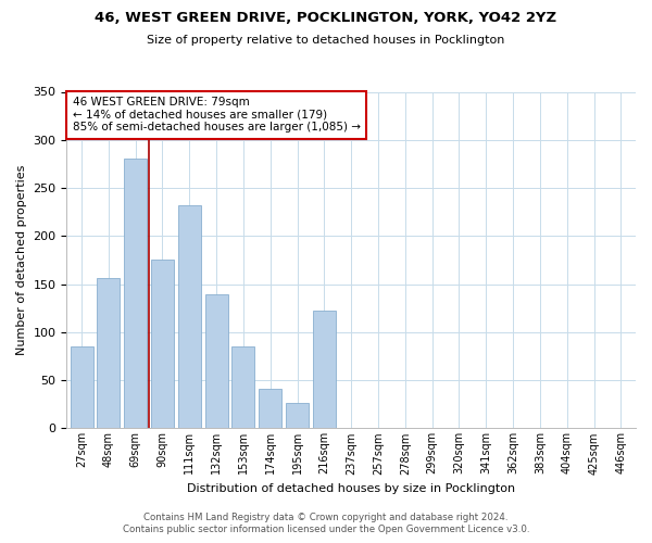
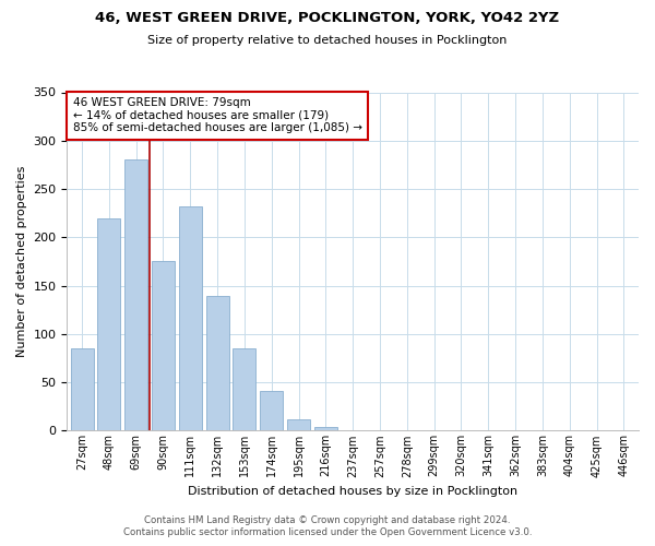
48sqm: 156 -> 219
195sqm: 26 -> 12
216sqm: 122 -> 4
